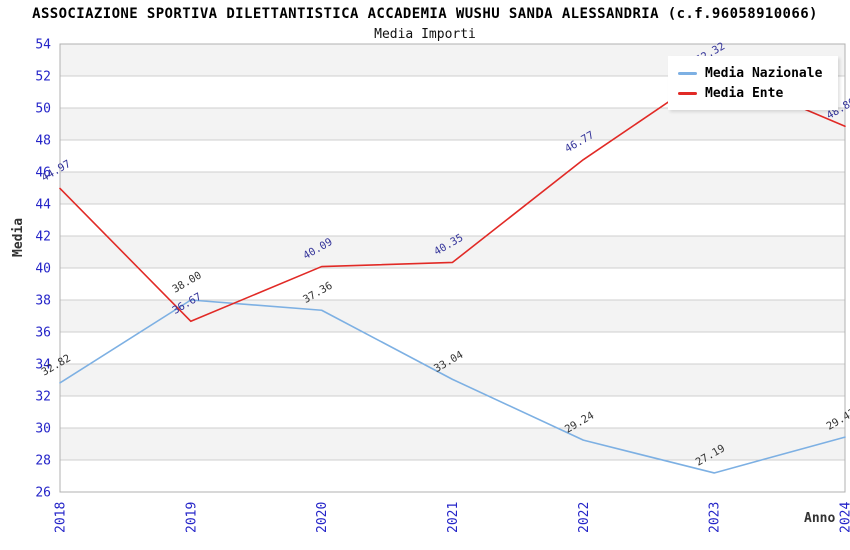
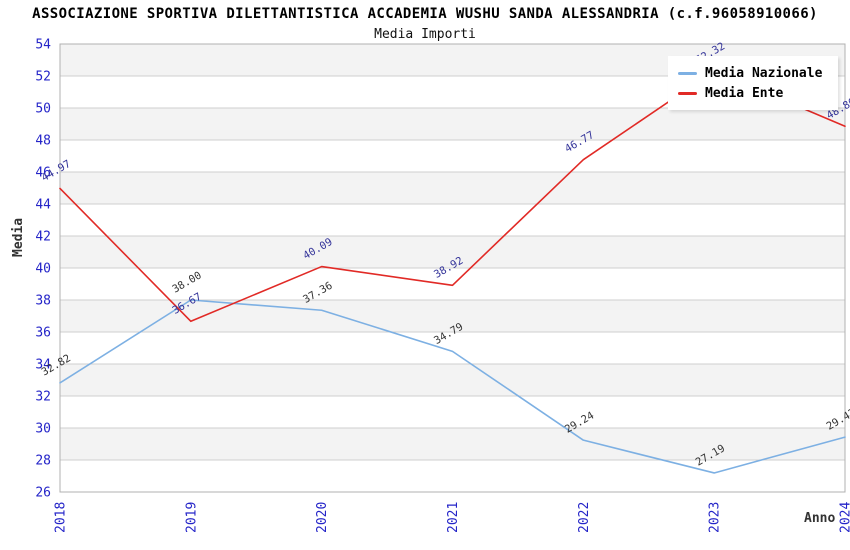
Media Nazionale/2021: 33.04 -> 34.79
Media Ente/2021: 40.35 -> 38.92
